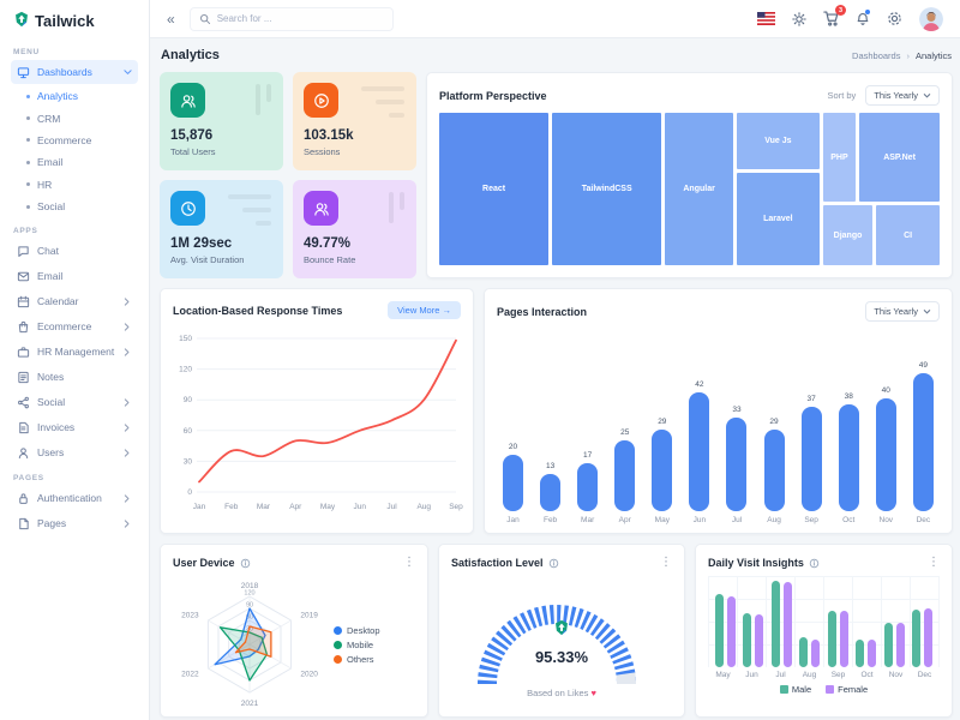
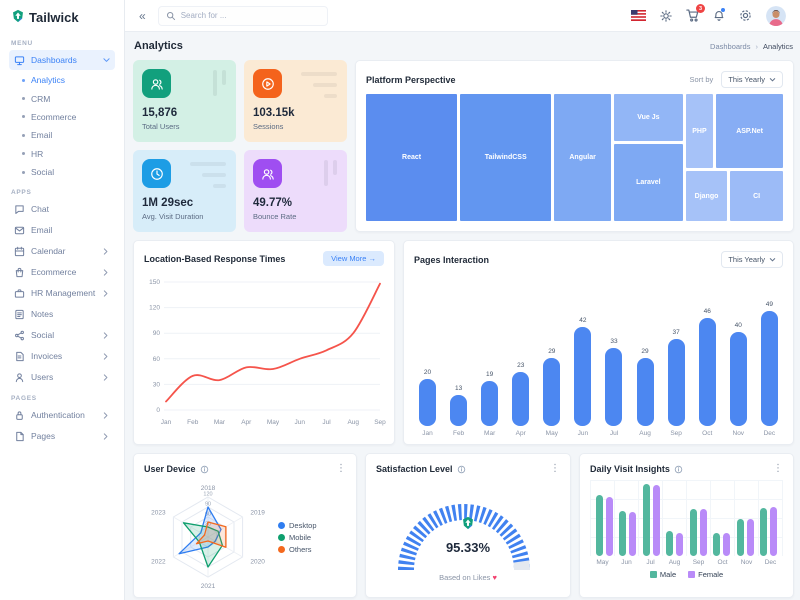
Pages Interaction/Mar: 17 -> 19
Pages Interaction/Apr: 25 -> 23
Pages Interaction/Oct: 38 -> 46
